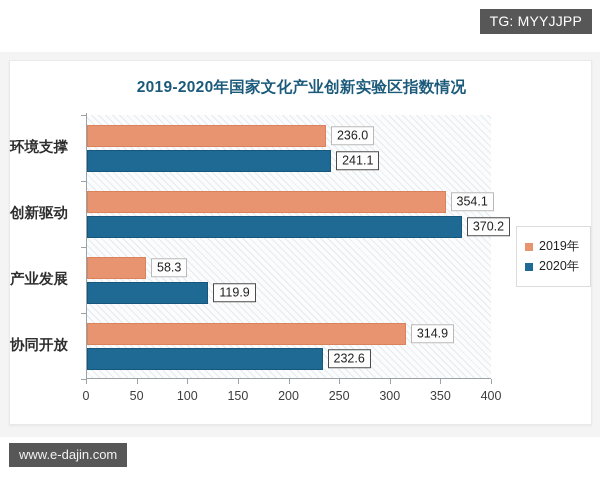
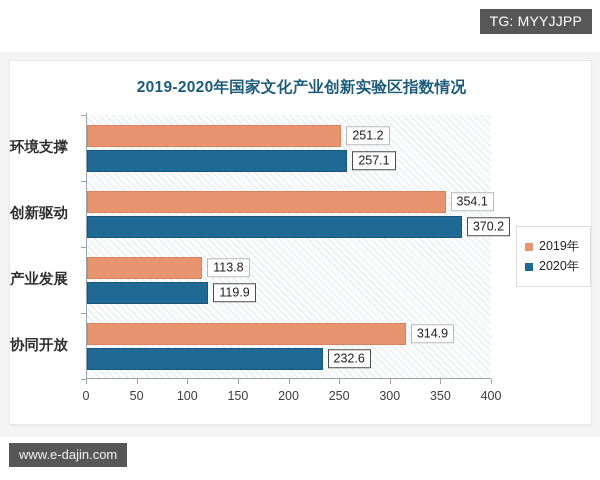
2019年/环境支撑: 236.0 -> 251.2
2020年/环境支撑: 241.1 -> 257.1
2019年/产业发展: 58.3 -> 113.8
